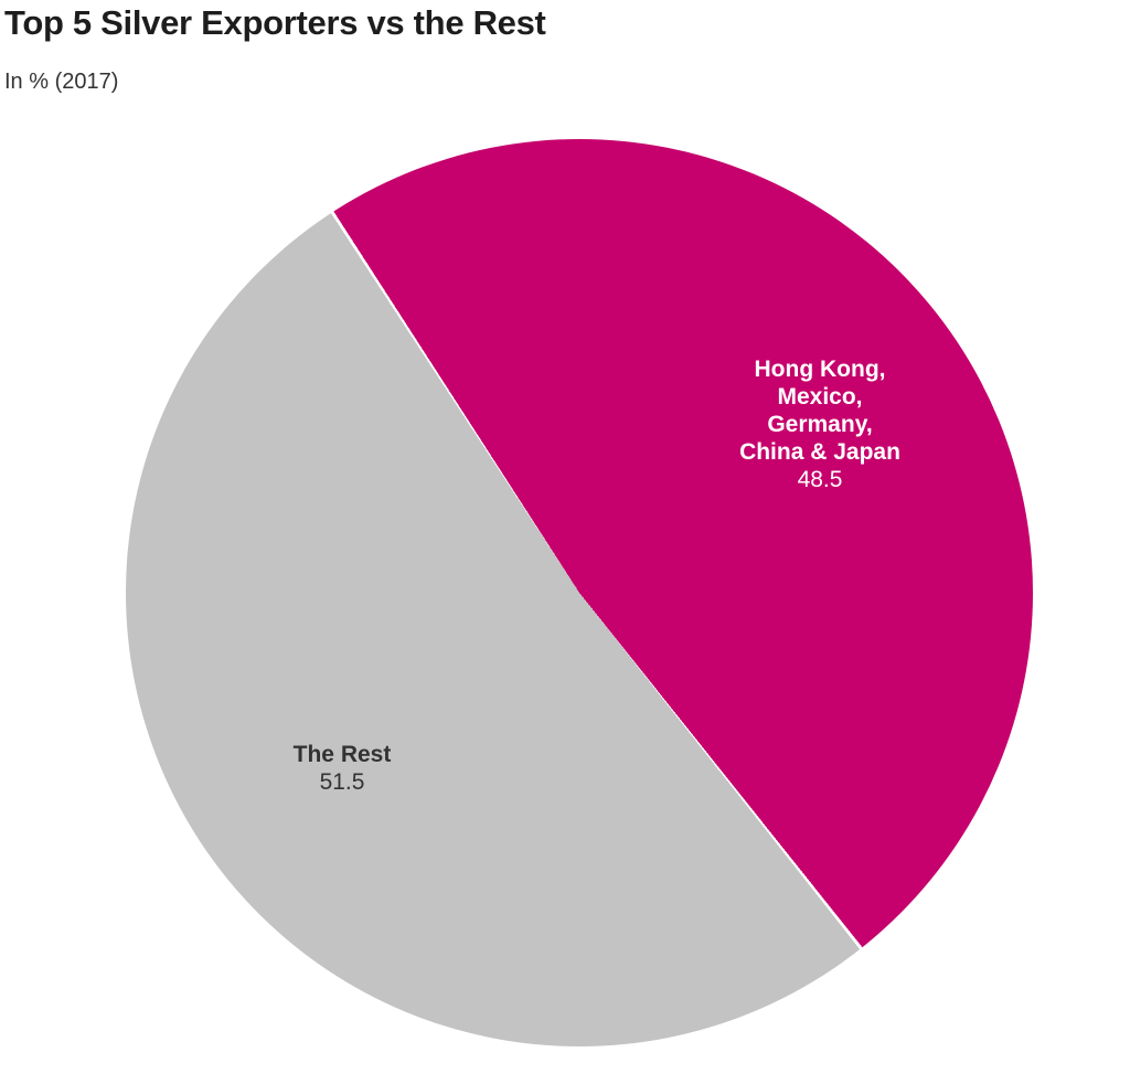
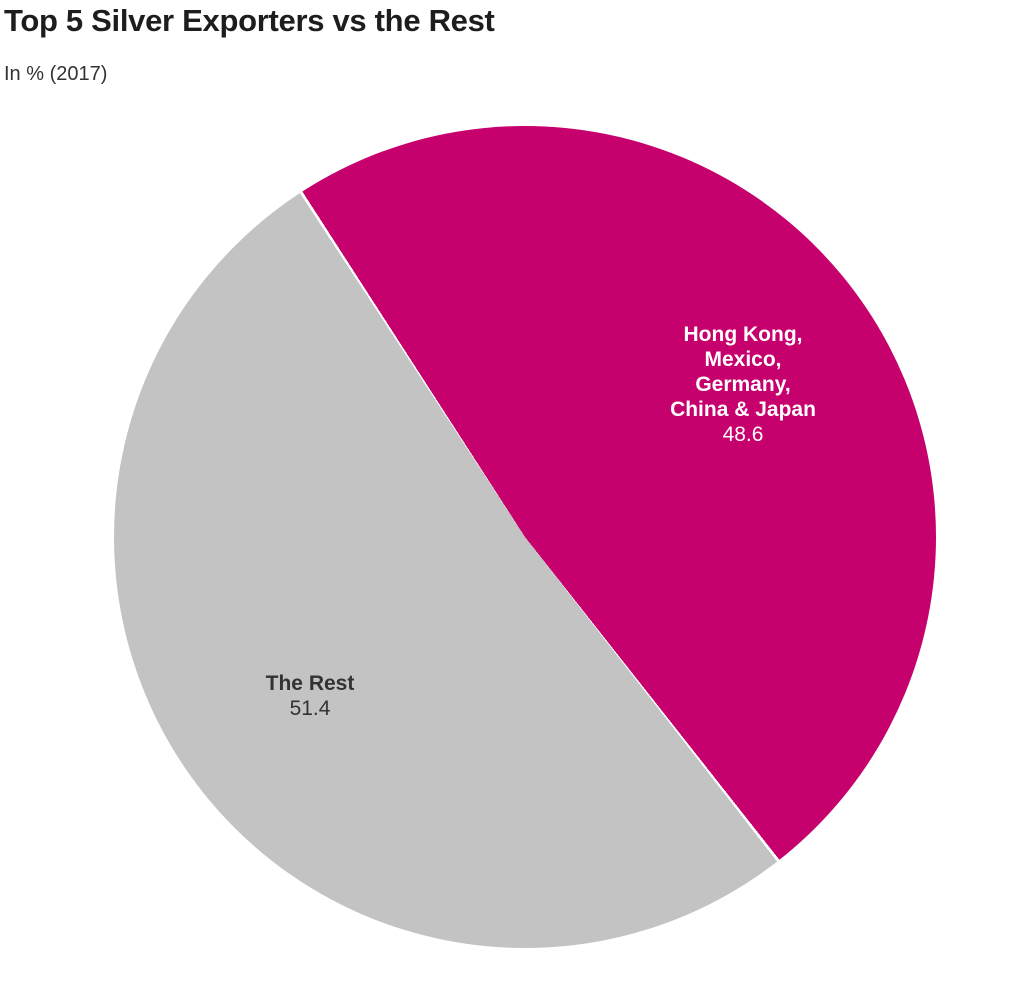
Hong Kong, Mexico, Germany, China & Japan: 48.5 -> 48.6
The Rest: 51.5 -> 51.4
